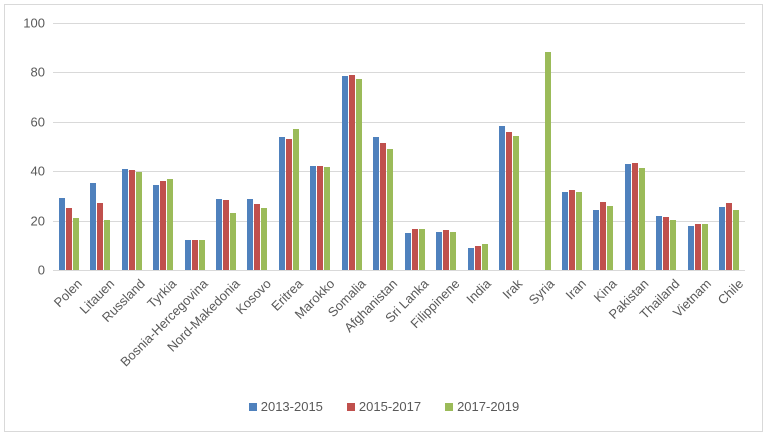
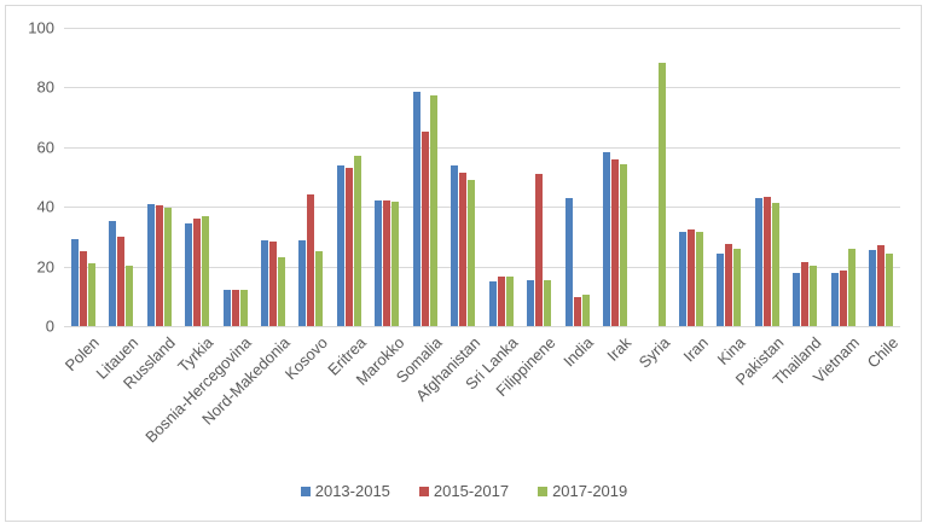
2015-2017/Litauen: 27 -> 30
2015-2017/Kosovo: 27 -> 44
2015-2017/Somalia: 79 -> 65
2015-2017/Filippinene: 16 -> 51
2013-2015/India: 9 -> 43
2013-2015/Thailand: 22 -> 18
2017-2019/Vietnam: 19 -> 26
